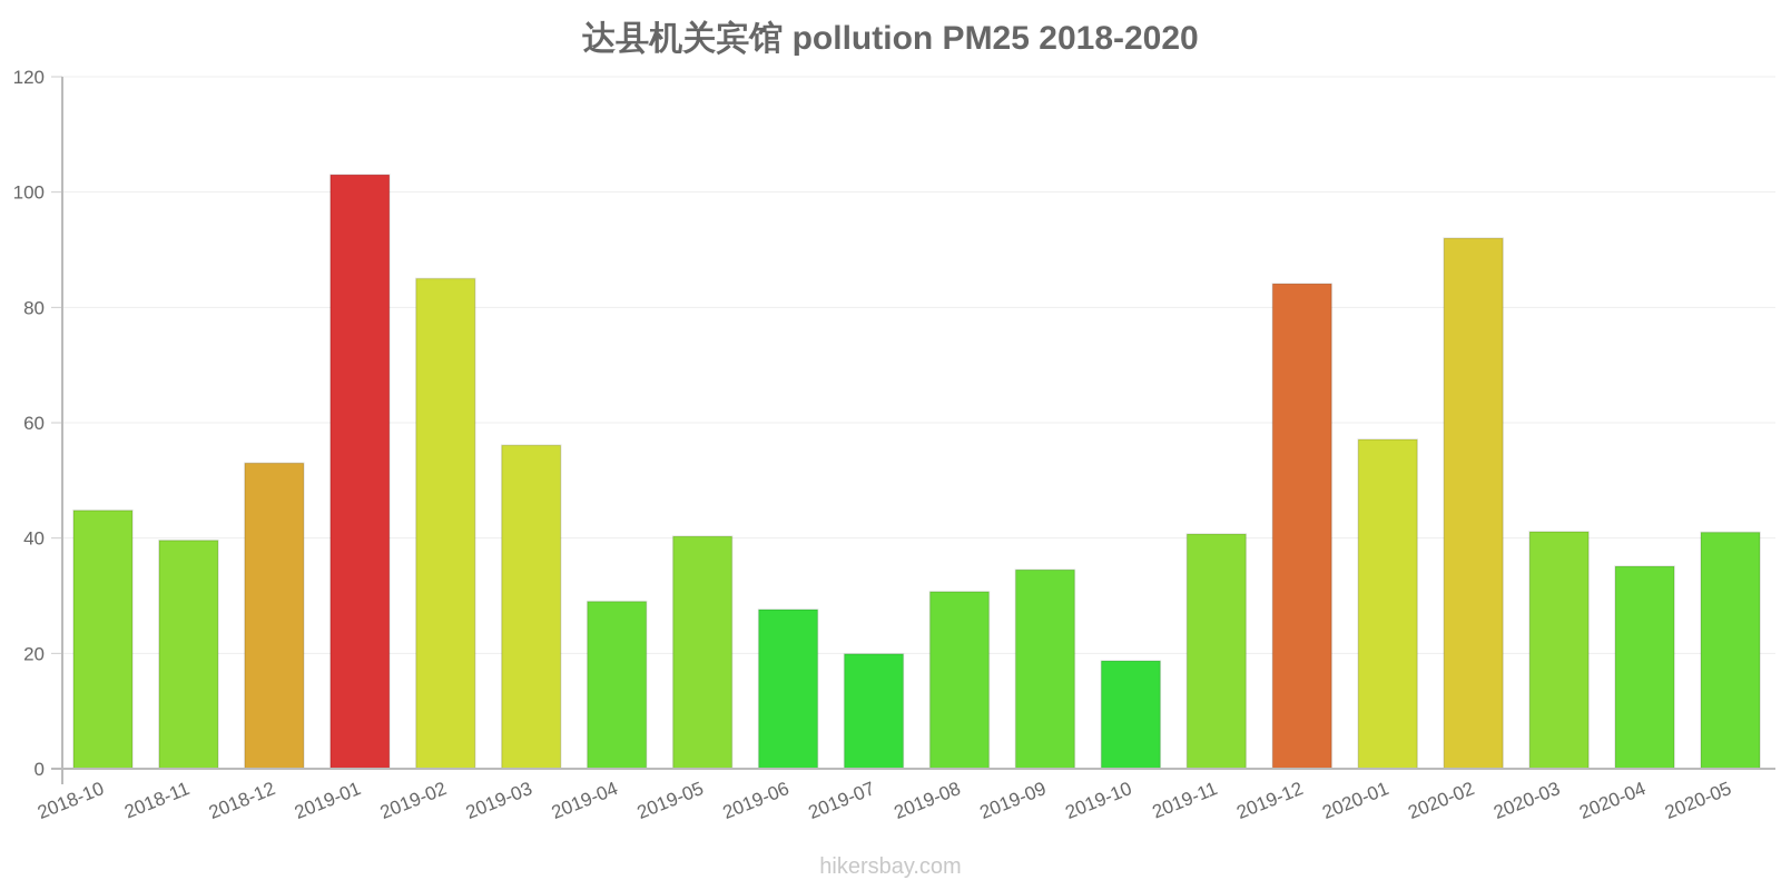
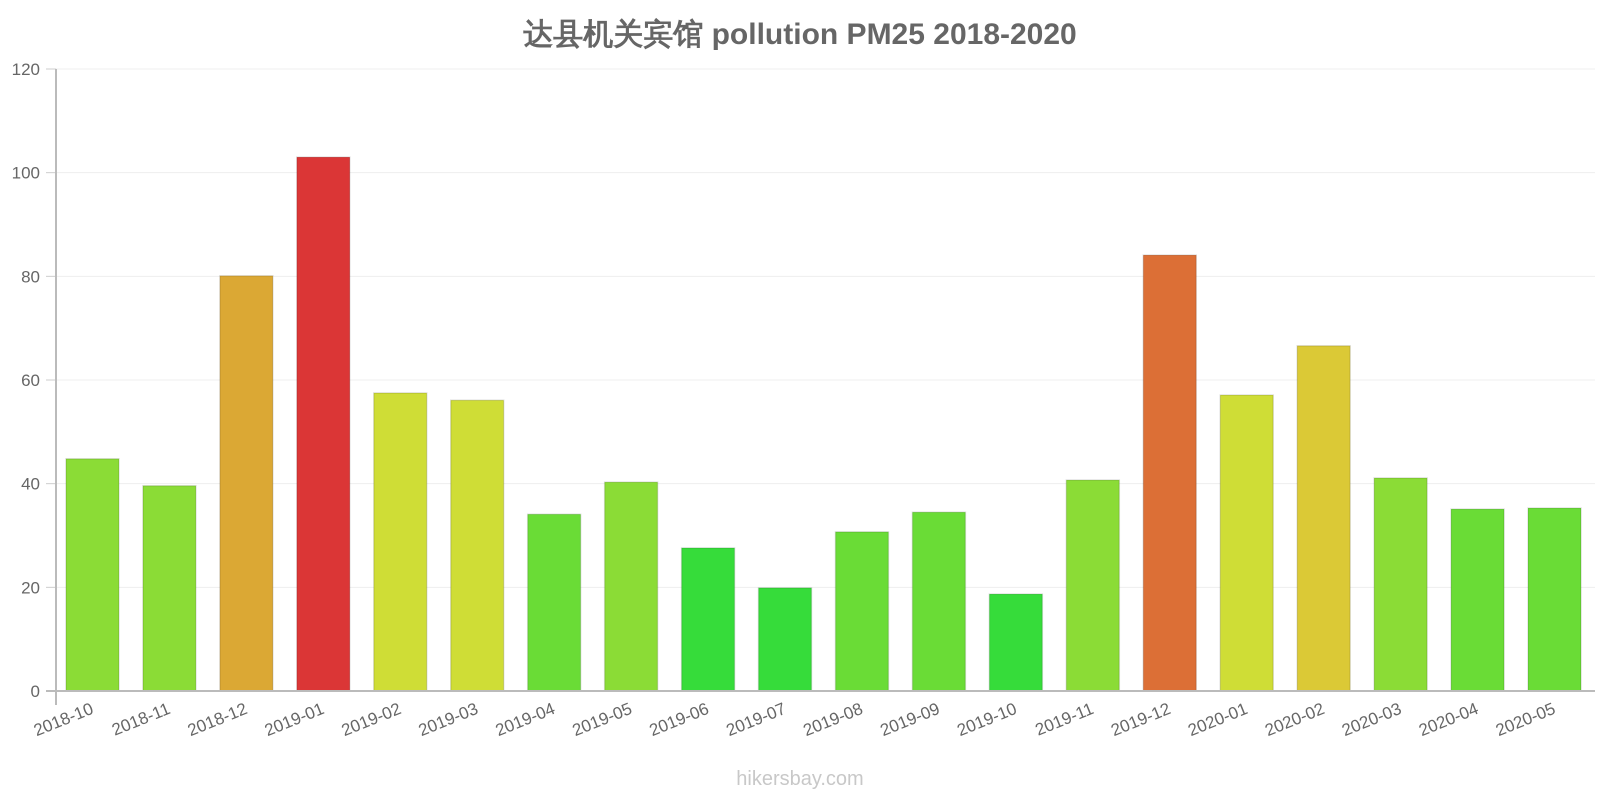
2018-12: 53 -> 80
2019-02: 85 -> 58
2019-04: 29 -> 34
2020-02: 92 -> 67
2020-05: 41 -> 35
